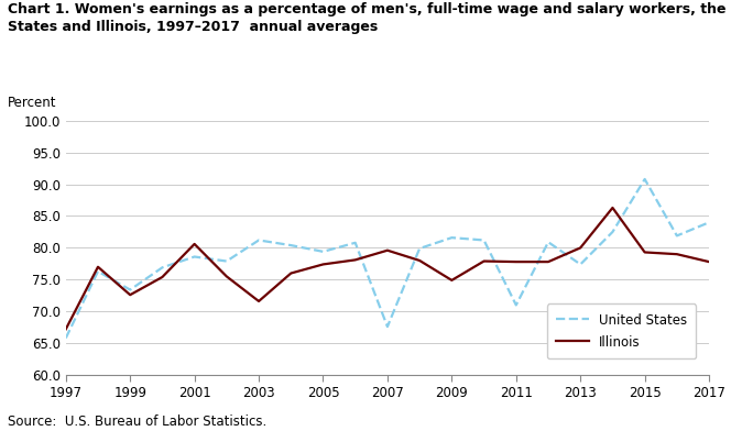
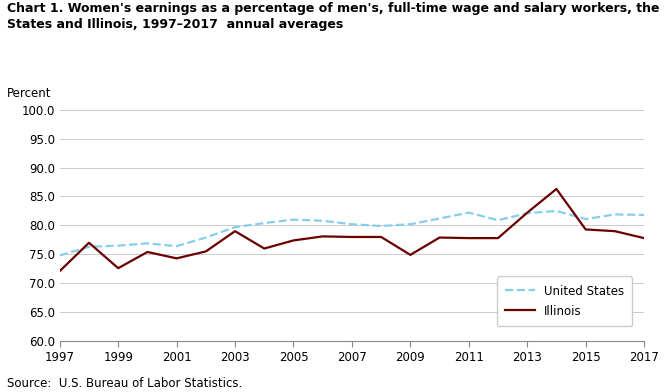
United States/1997: 65.8 -> 74.8
Illinois/1997: 67.2 -> 72.1
United States/1999: 73.4 -> 76.5
United States/2001: 78.6 -> 76.4
Illinois/2001: 80.6 -> 74.3
United States/2003: 81.2 -> 79.7
Illinois/2003: 71.6 -> 79.0
United States/2005: 79.4 -> 81.0
United States/2007: 67.6 -> 80.2
Illinois/2007: 79.6 -> 78.0
United States/2009: 81.6 -> 80.2
United States/2011: 71.0 -> 82.2
United States/2013: 77.4 -> 82.1
Illinois/2013: 80.0 -> 82.2
United States/2015: 90.8 -> 81.1
United States/2017: 84.0 -> 81.8
